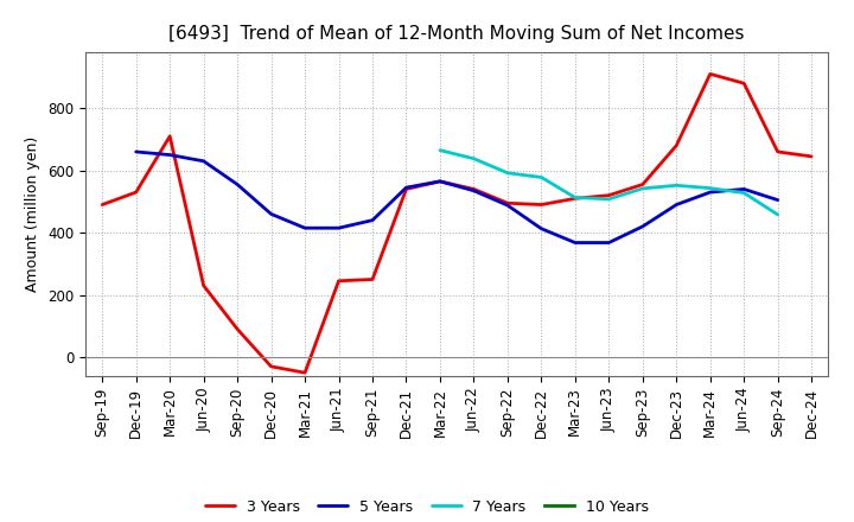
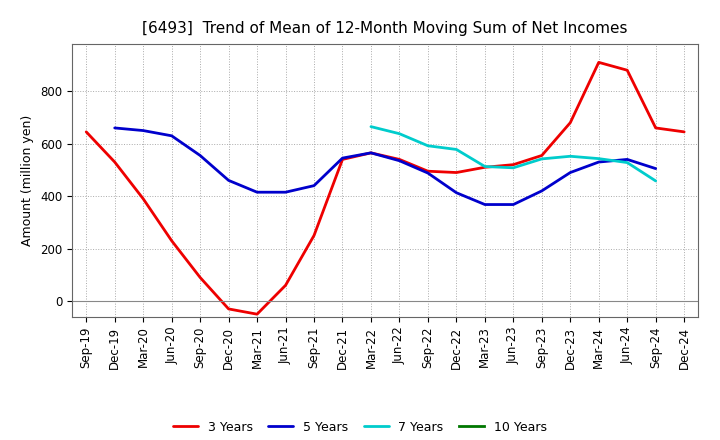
3 Years/Sep-19: 490 -> 645
3 Years/Mar-20: 710 -> 390
3 Years/Jun-21: 245 -> 60
